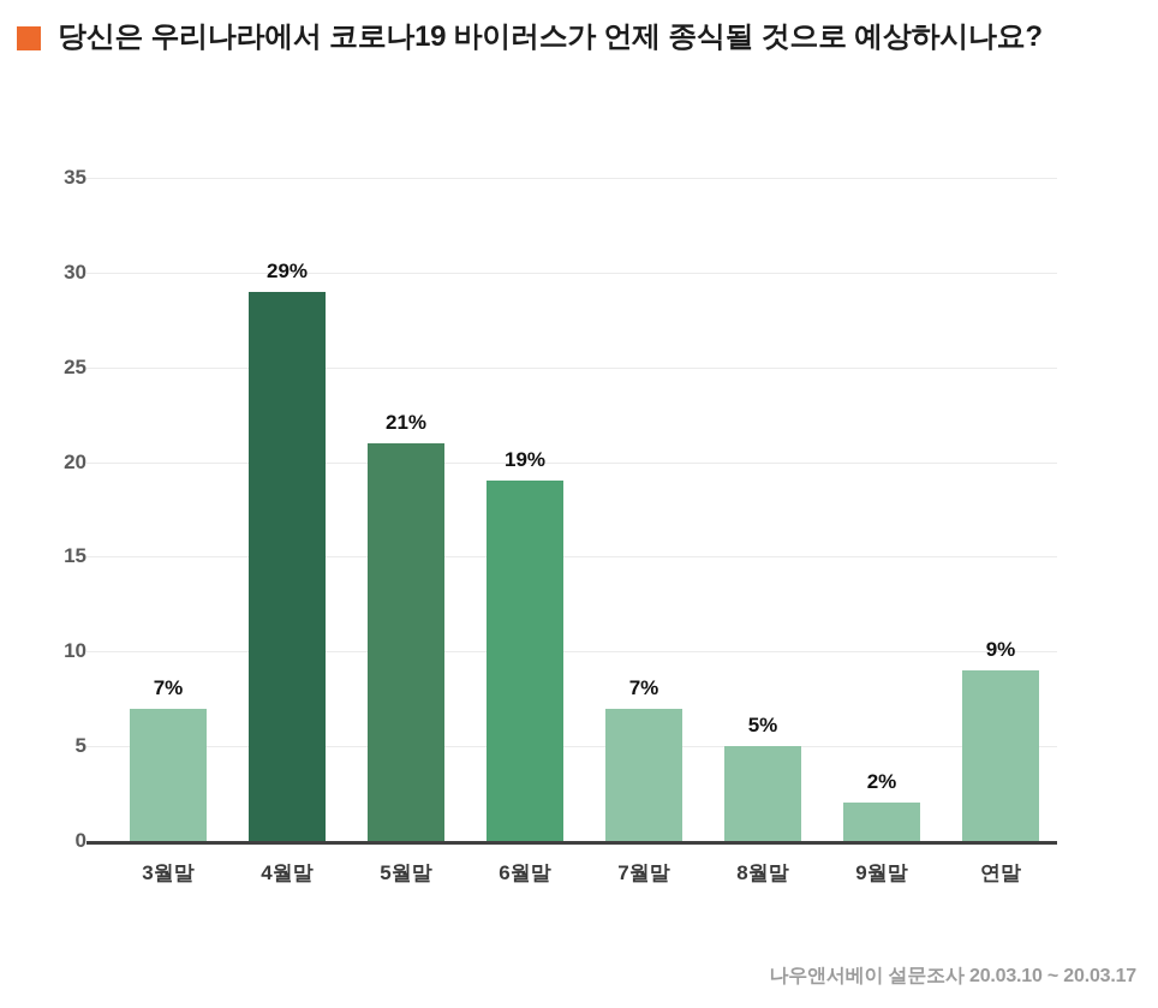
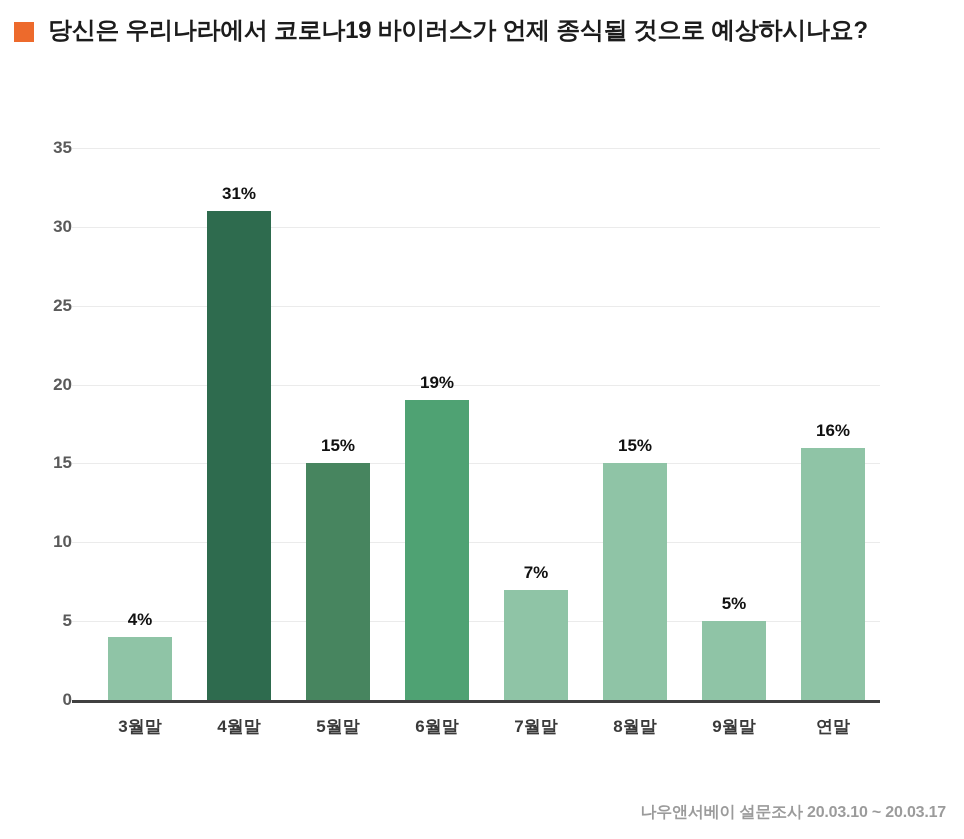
3월말: 7% -> 4%
4월말: 29% -> 31%
5월말: 21% -> 15%
8월말: 5% -> 15%
9월말: 2% -> 5%
연말: 9% -> 16%
